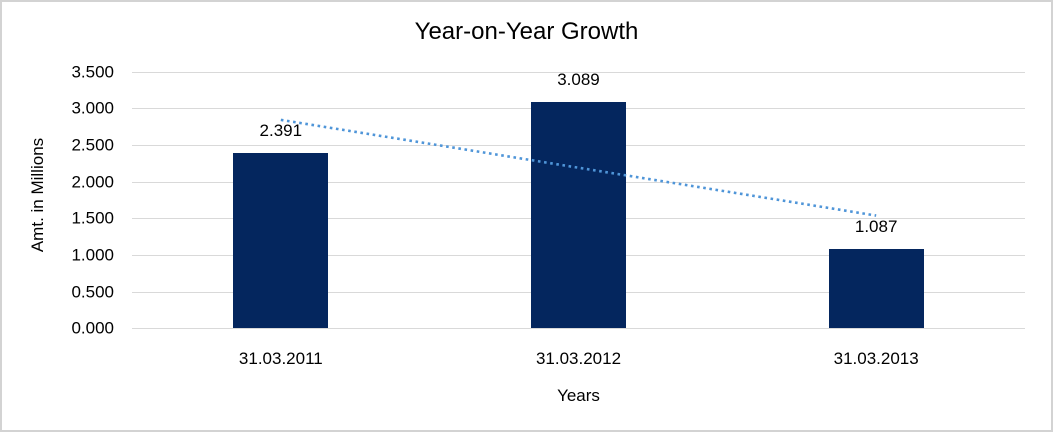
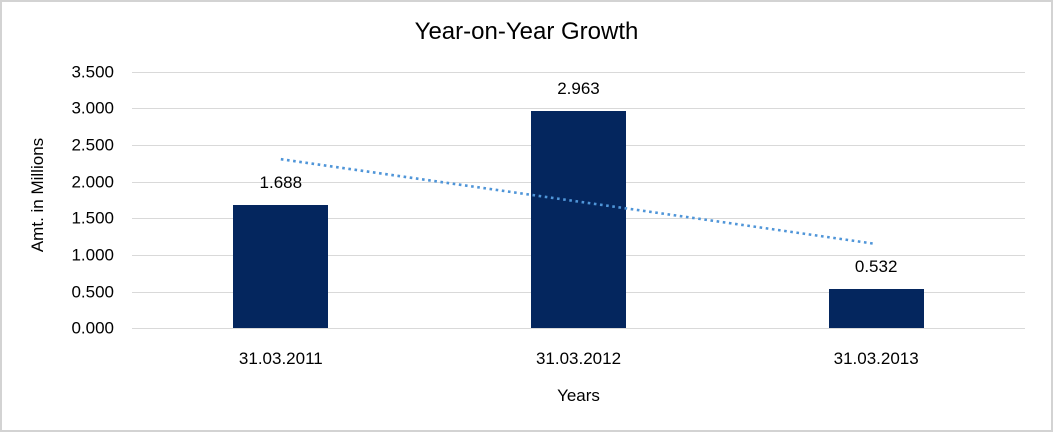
31.03.2011: 2.391 -> 1.688
31.03.2012: 3.089 -> 2.963
31.03.2013: 1.087 -> 0.532
